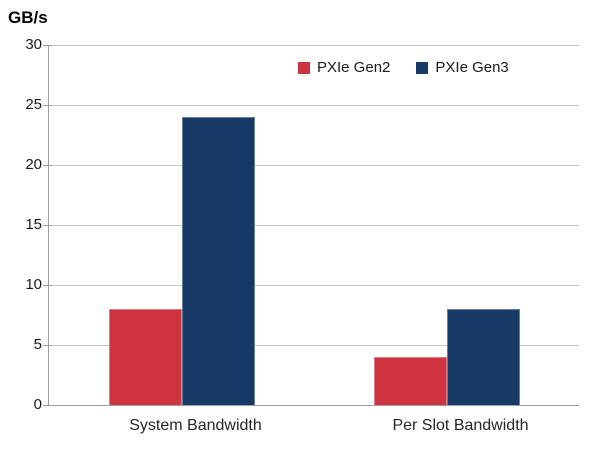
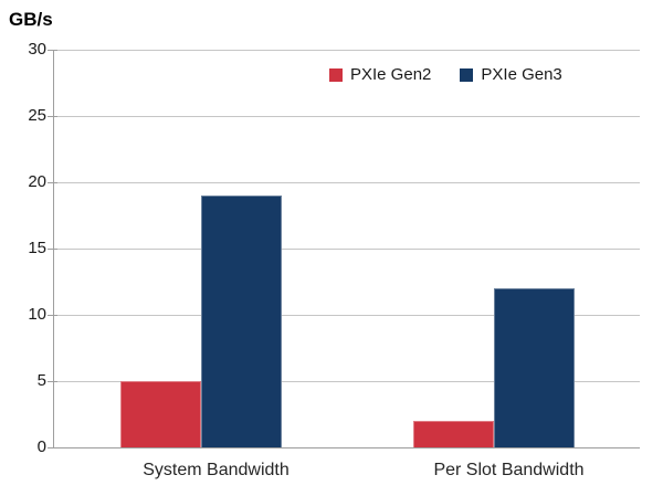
PXIe Gen2/System Bandwidth: 8 -> 5
PXIe Gen3/System Bandwidth: 24 -> 19
PXIe Gen2/Per Slot Bandwidth: 4 -> 2
PXIe Gen3/Per Slot Bandwidth: 8 -> 12
